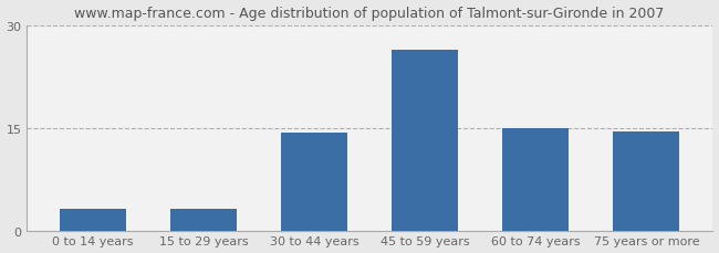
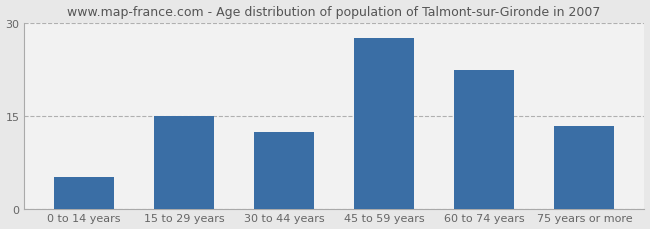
0 to 14 years: 3.2 -> 5.2
15 to 29 years: 3.2 -> 15.0
30 to 44 years: 14.3 -> 12.4
45 to 59 years: 26.5 -> 27.6
60 to 74 years: 15.0 -> 22.4
75 years or more: 14.6 -> 13.4
